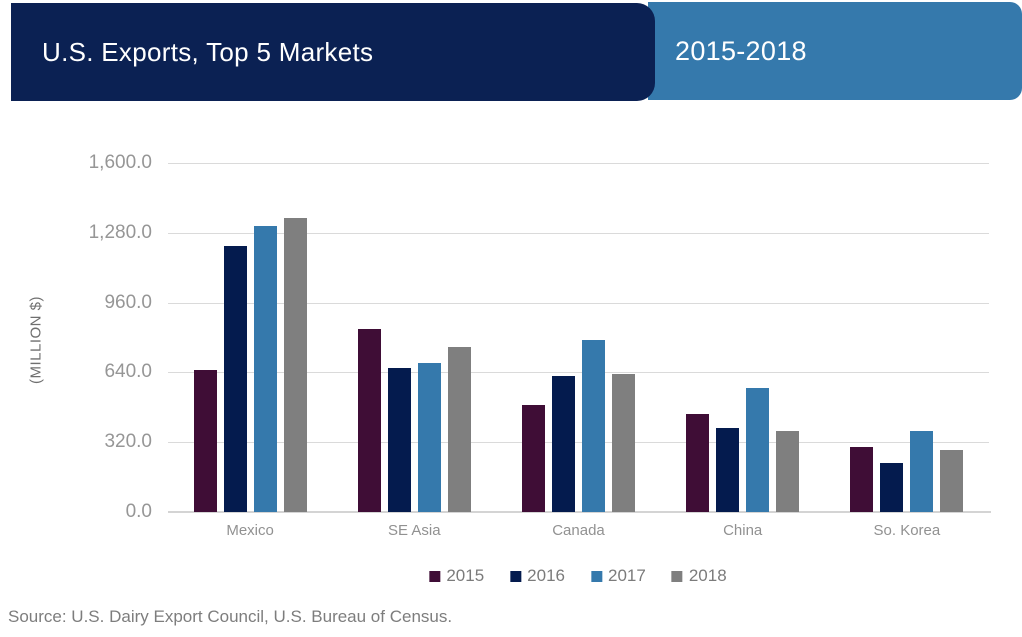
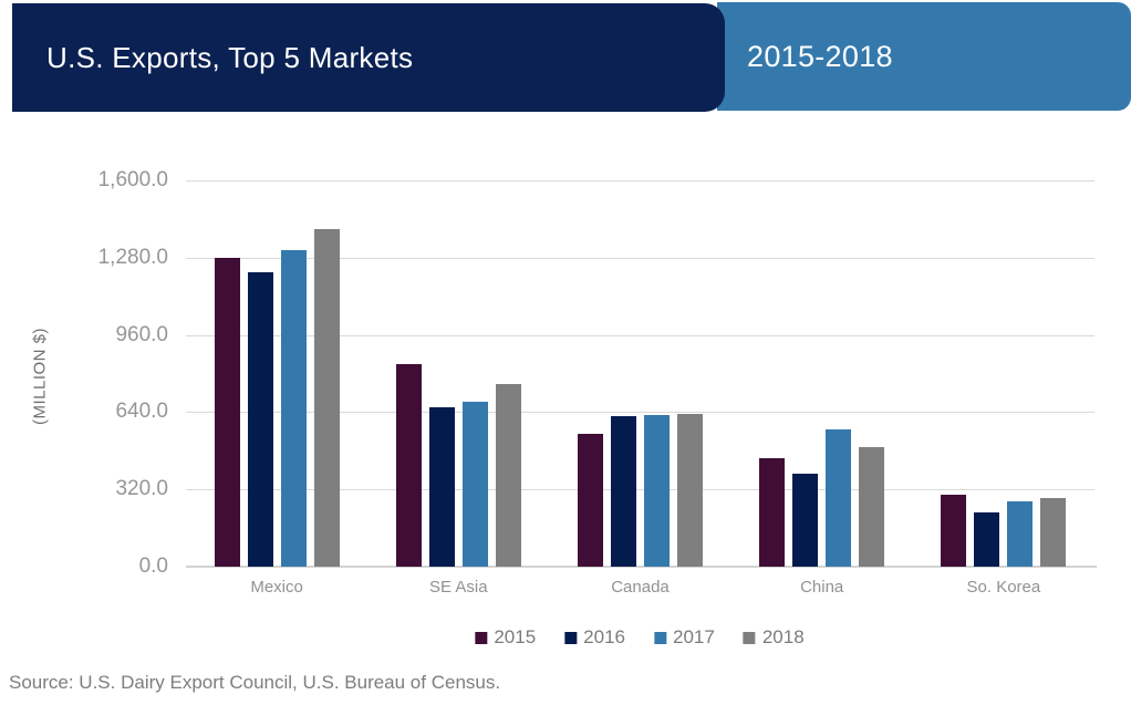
2015/Mexico: 650 -> 1280
2018/Mexico: 1350 -> 1400
2015/Canada: 490 -> 550
2017/Canada: 790 -> 630
2018/China: 370 -> 500
2017/So. Korea: 370 -> 270
